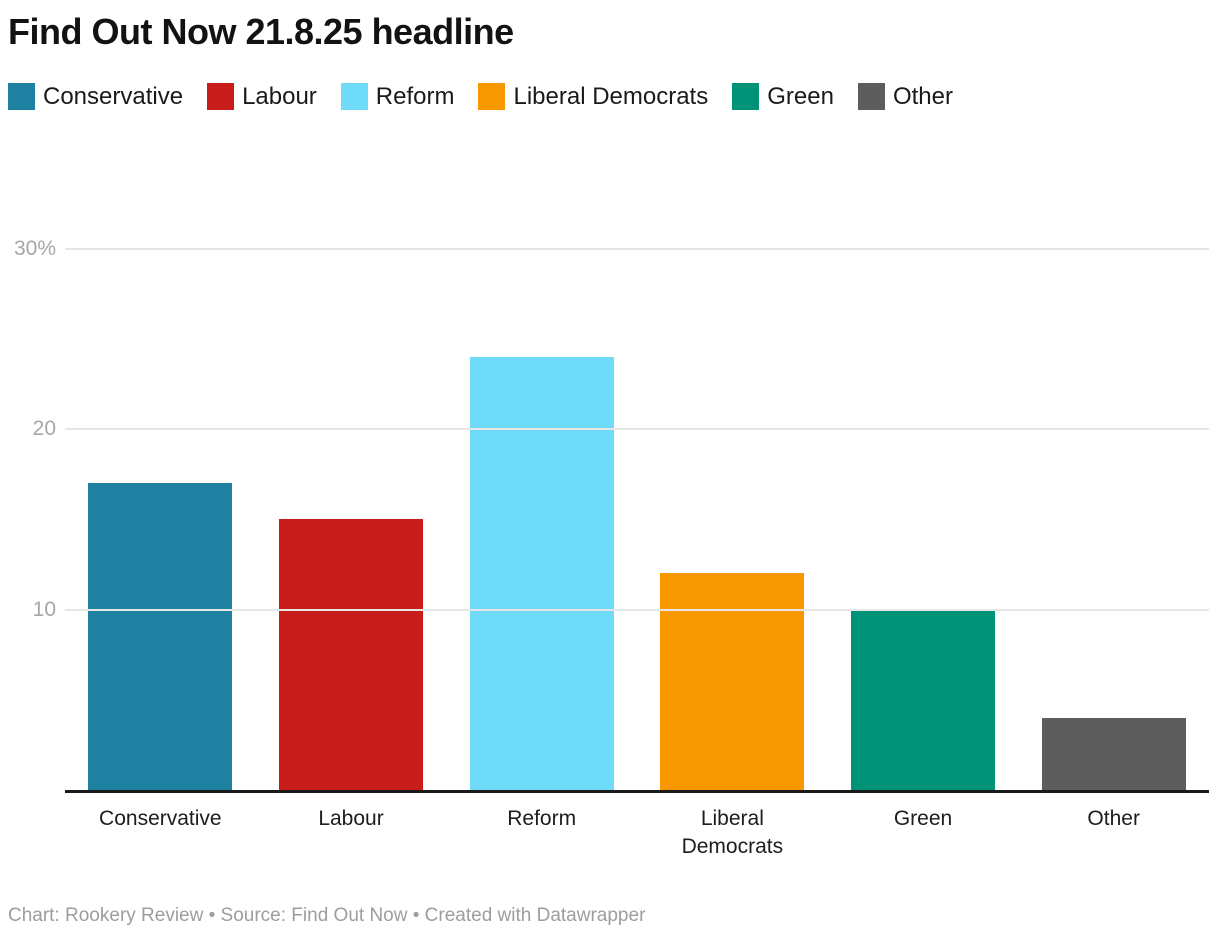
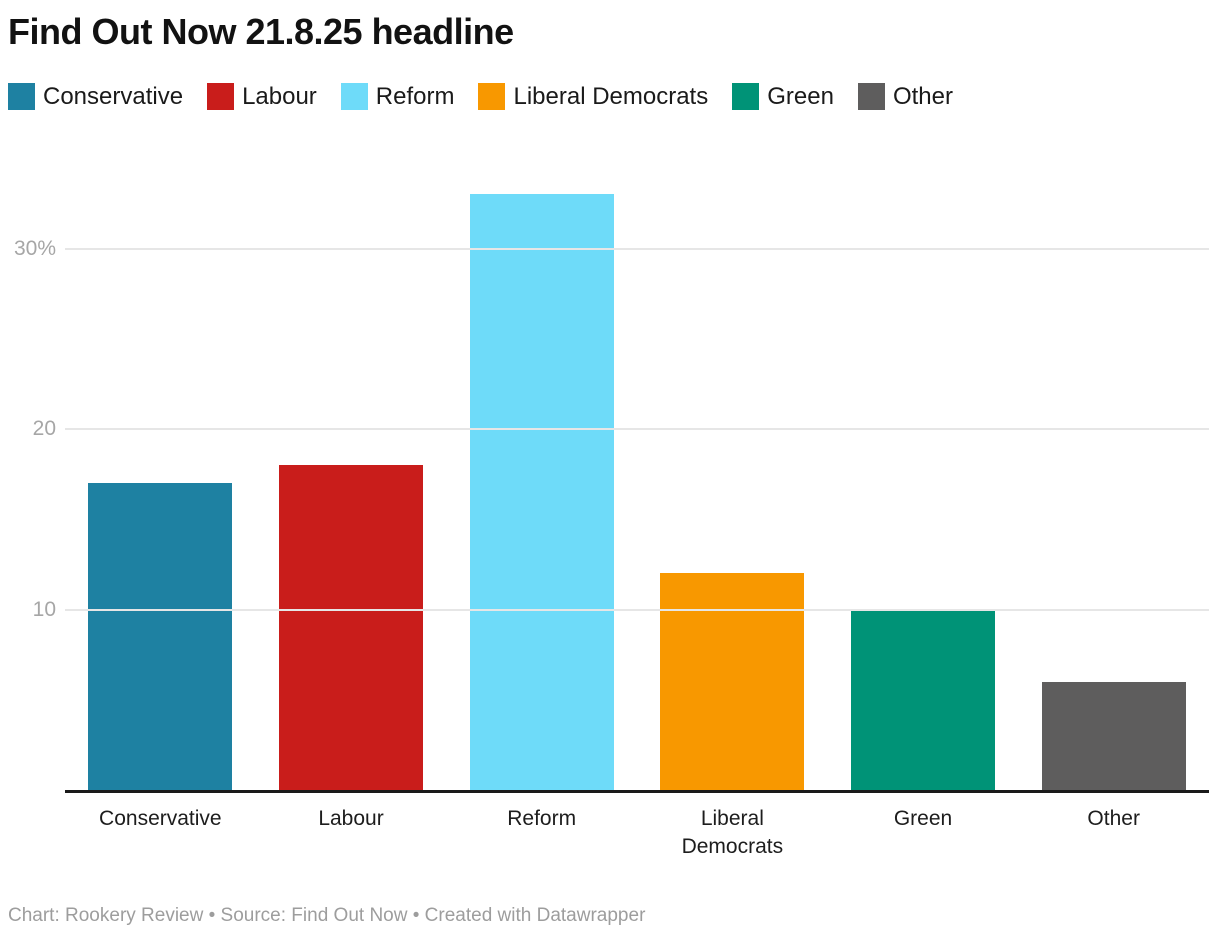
Labour: 15% -> 18%
Reform: 24% -> 33%
Other: 4% -> 6%
